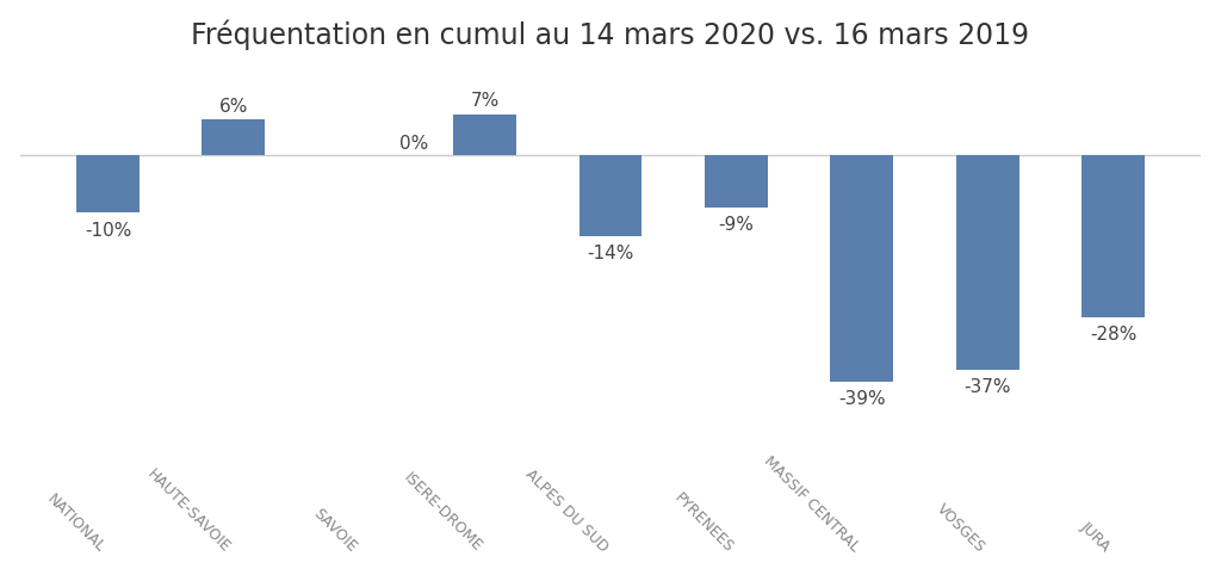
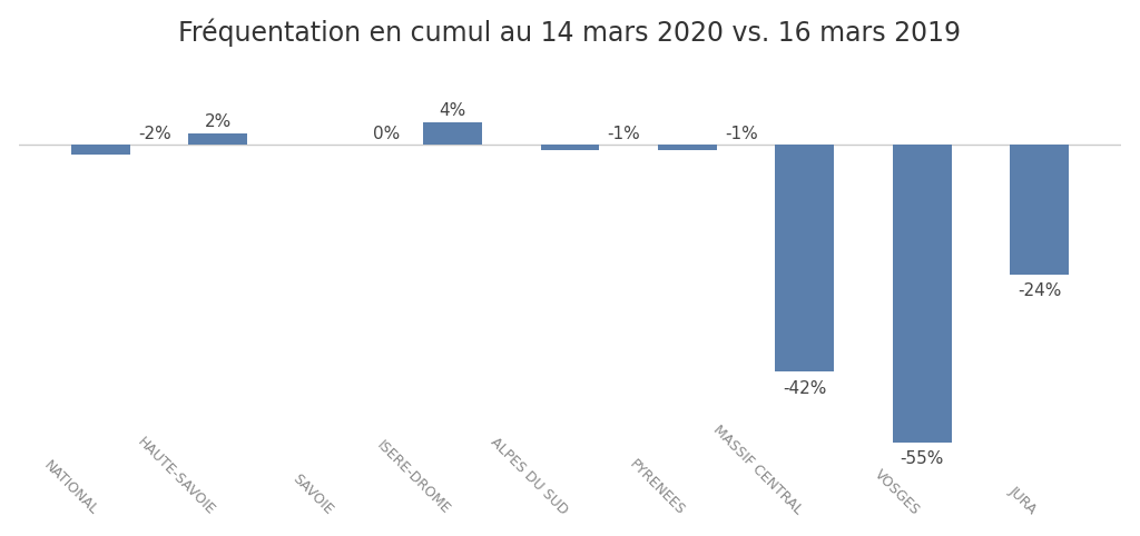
NATIONAL: -10% -> -2%
HAUTE-SAVOIE: 6% -> 2%
ISERE-DROME: 7% -> 4%
ALPES DU SUD: -14% -> -1%
PYRENEES: -9% -> -1%
MASSIF CENTRAL: -39% -> -42%
VOSGES: -37% -> -55%
JURA: -28% -> -24%
